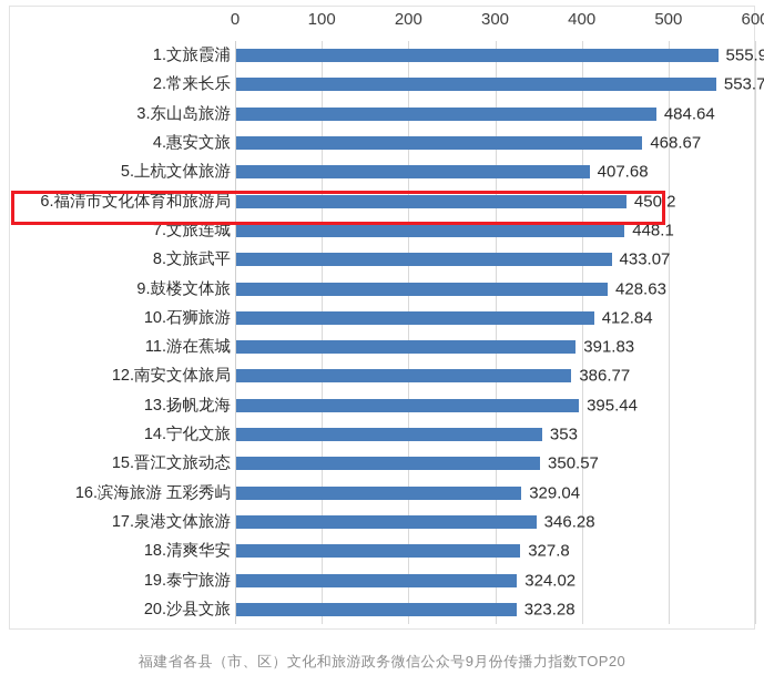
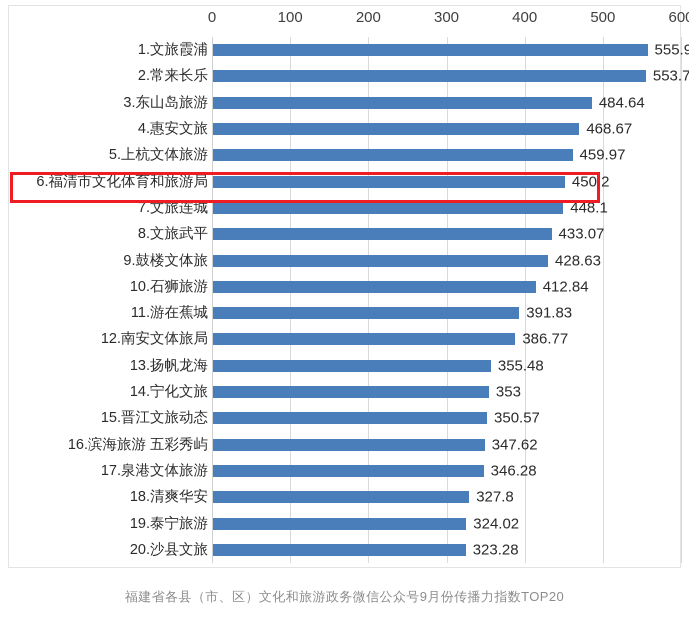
5.上杭文体旅游: 407.68 -> 459.97
13.扬帆龙海: 395.44 -> 355.48
16.滨海旅游 五彩秀屿: 329.04 -> 347.62
